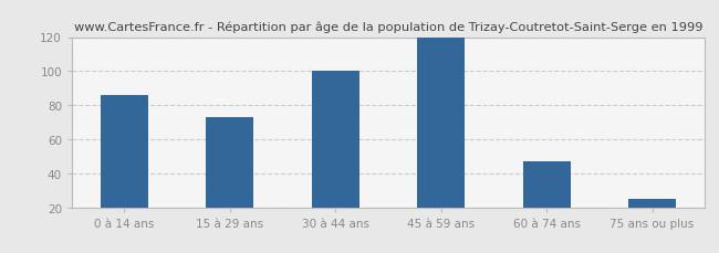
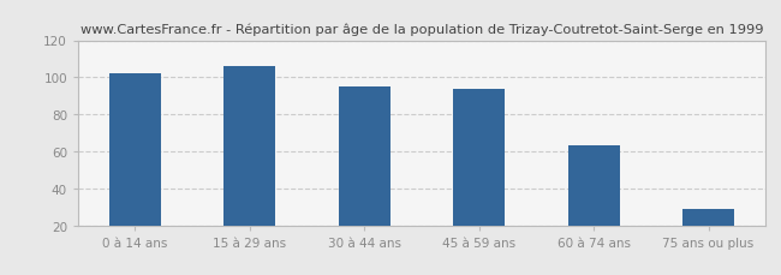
0 à 14 ans: 86 -> 102
15 à 29 ans: 73 -> 106
30 à 44 ans: 100 -> 95
45 à 59 ans: 120 -> 94
60 à 74 ans: 47 -> 63
75 ans ou plus: 25 -> 29
